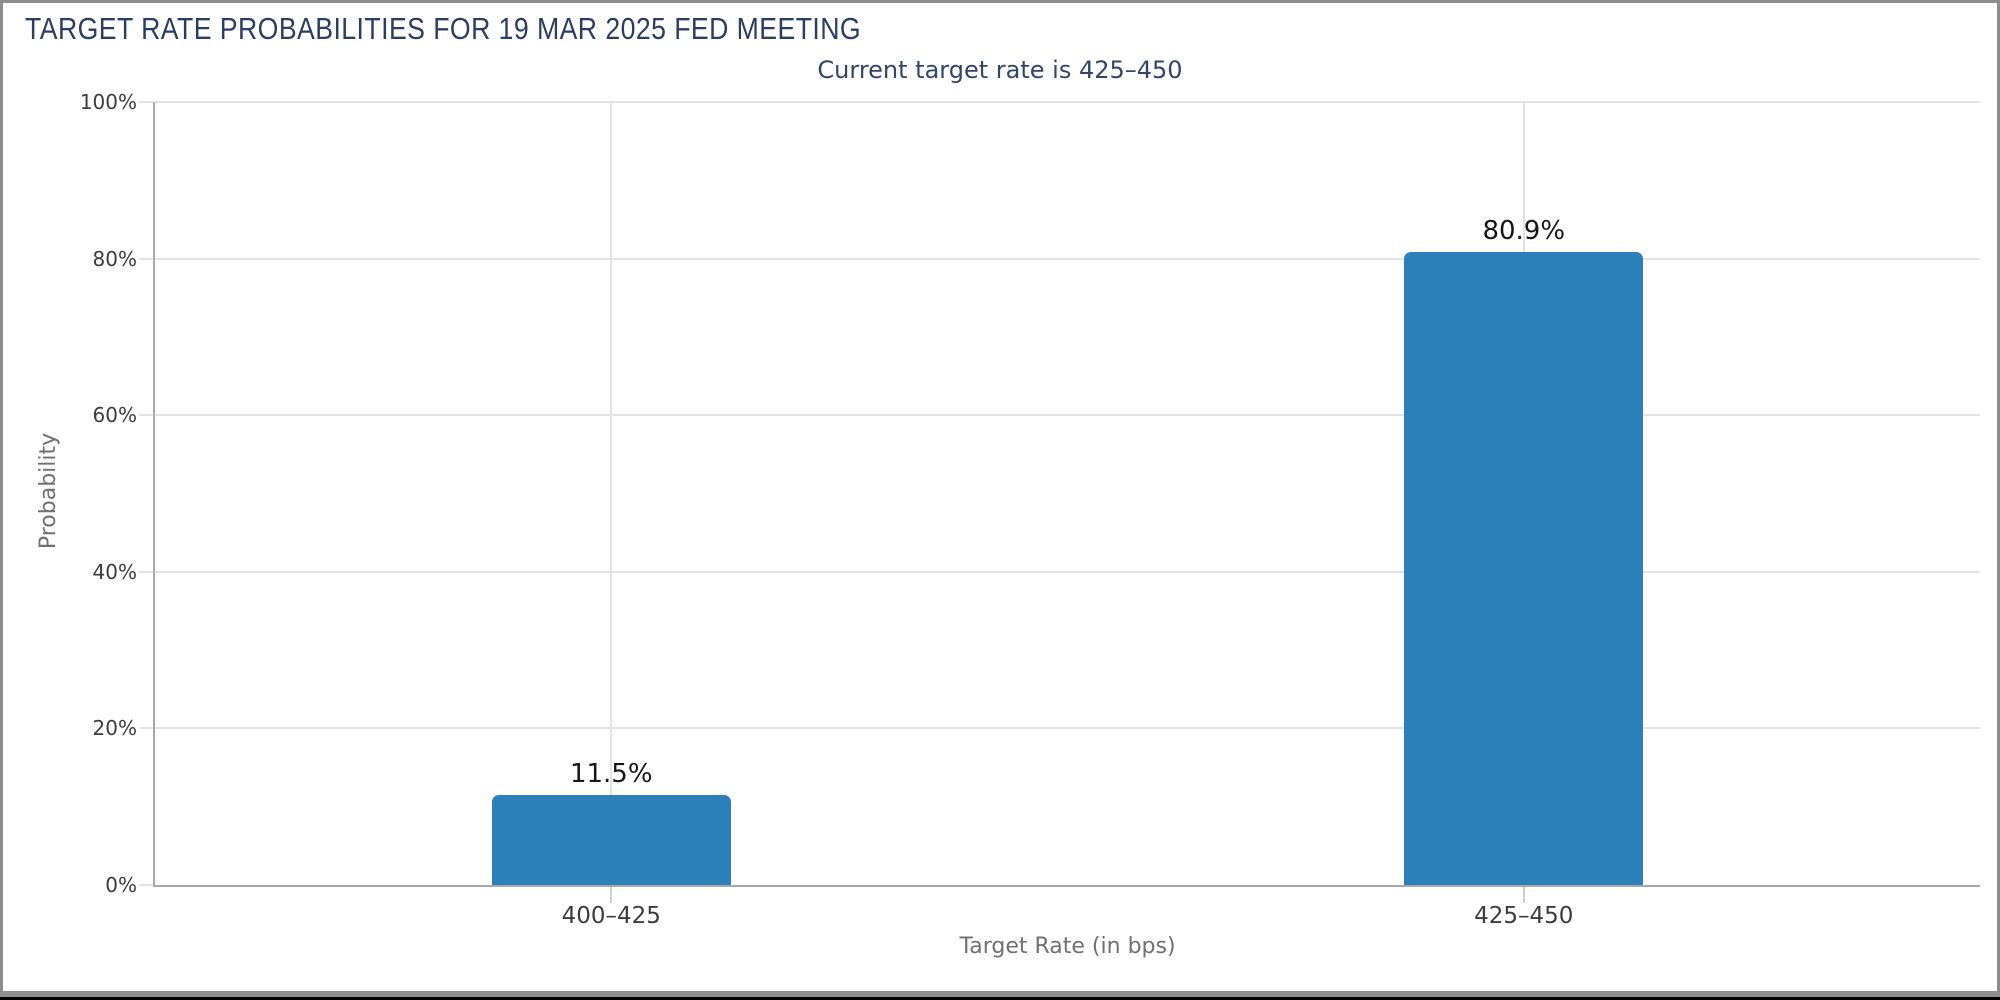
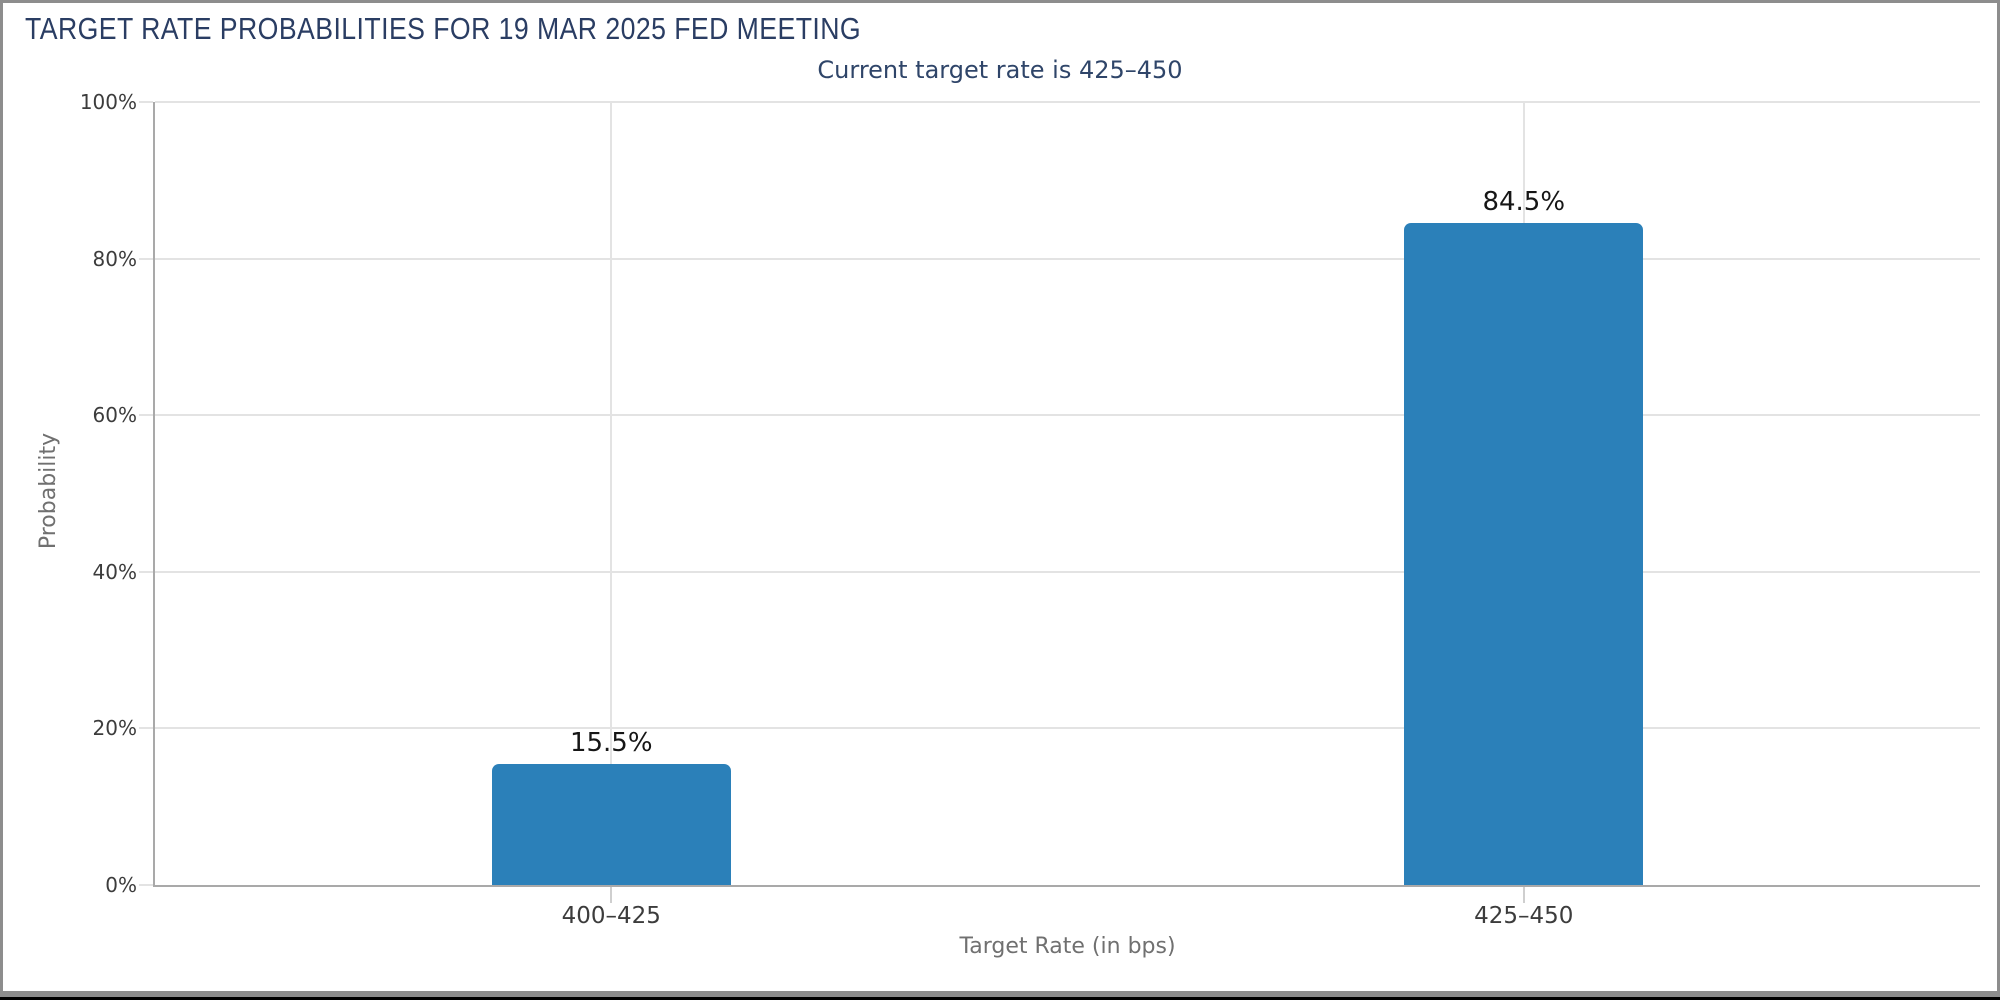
400–425: 11.5% -> 15.5%
425–450: 80.9% -> 84.5%
